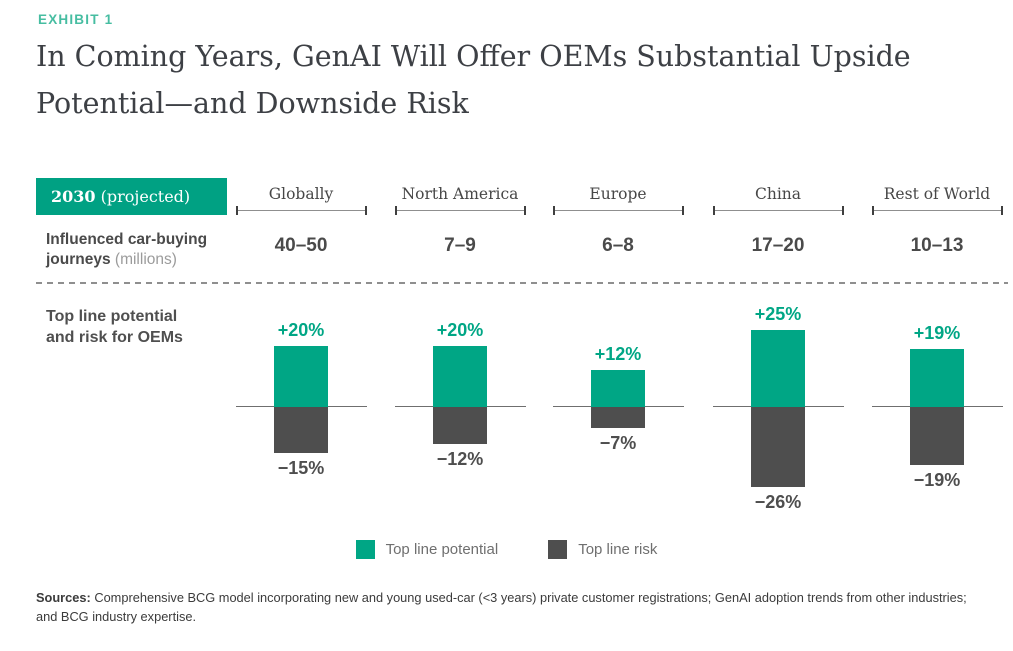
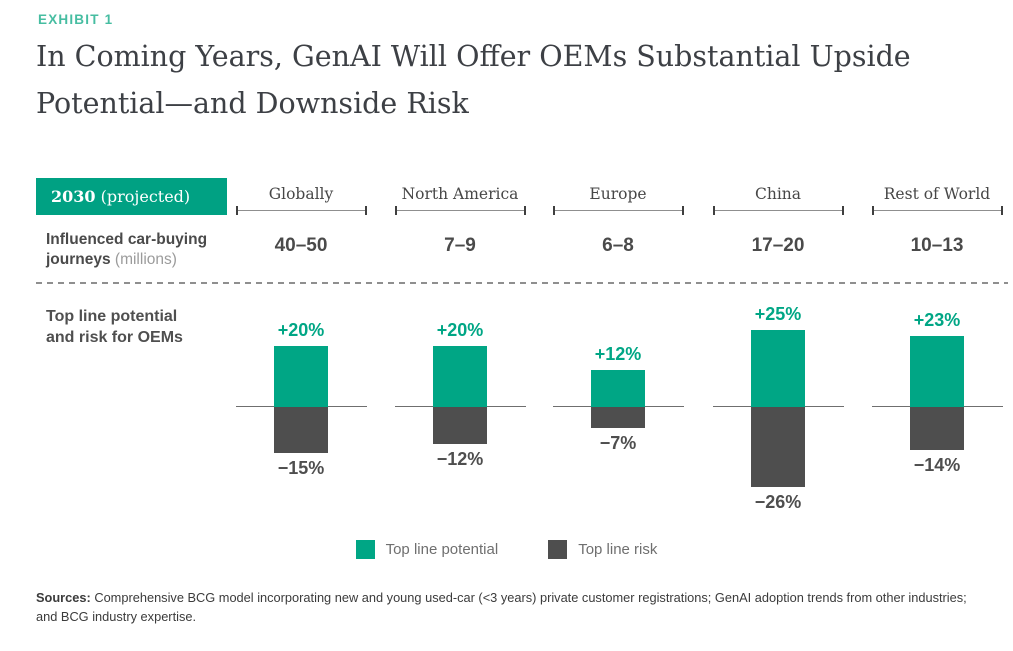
Top line potential/Rest of World: +19% -> +23%
Top line risk/Rest of World: −19% -> −14%
